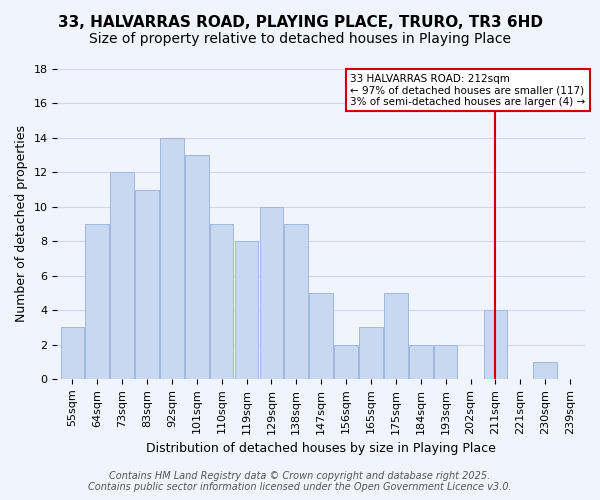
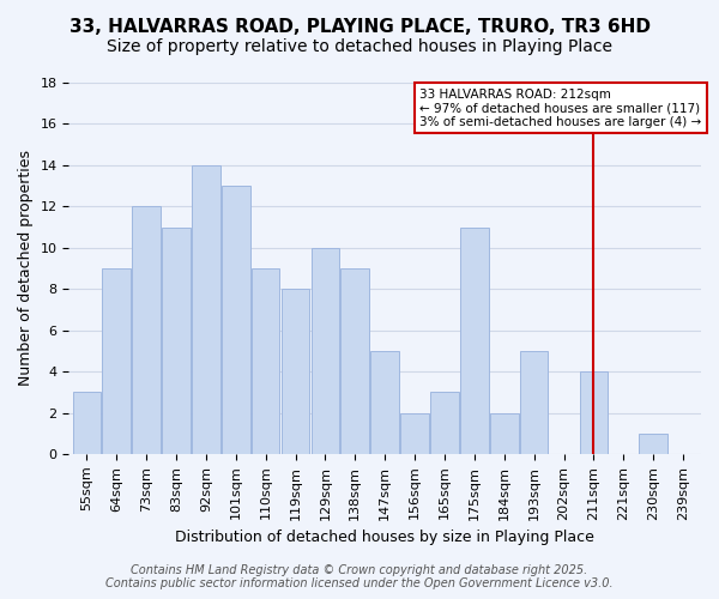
175sqm: 5 -> 11
193sqm: 2 -> 5
